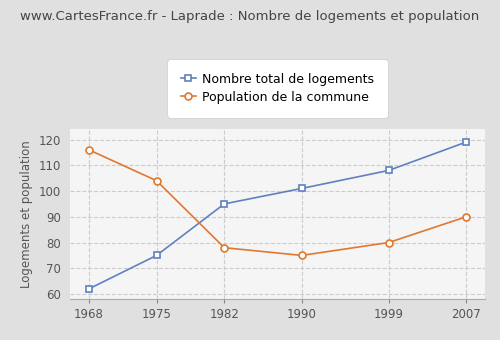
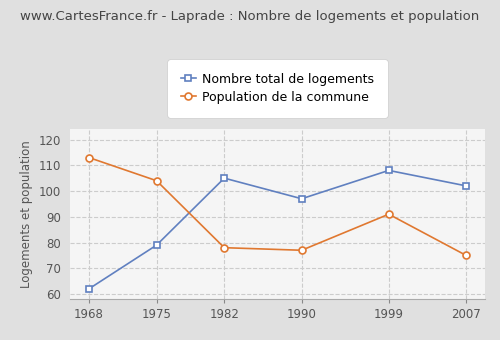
Population de la commune/1968: 116 -> 113
Nombre total de logements/1975: 75 -> 79
Nombre total de logements/1982: 95 -> 105
Nombre total de logements/1990: 101 -> 97
Population de la commune/1990: 75 -> 77
Population de la commune/1999: 80 -> 91
Nombre total de logements/2007: 119 -> 102
Population de la commune/2007: 90 -> 75
